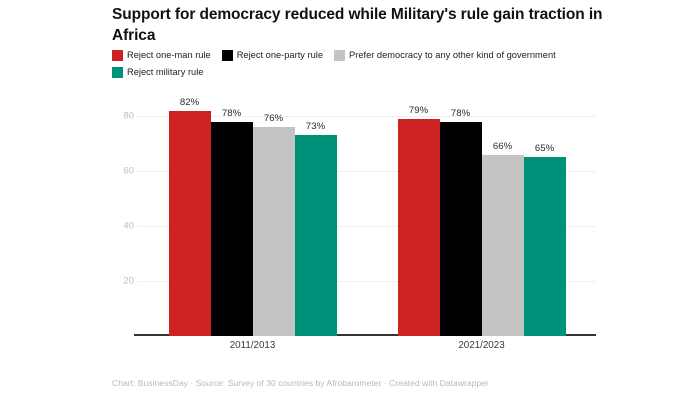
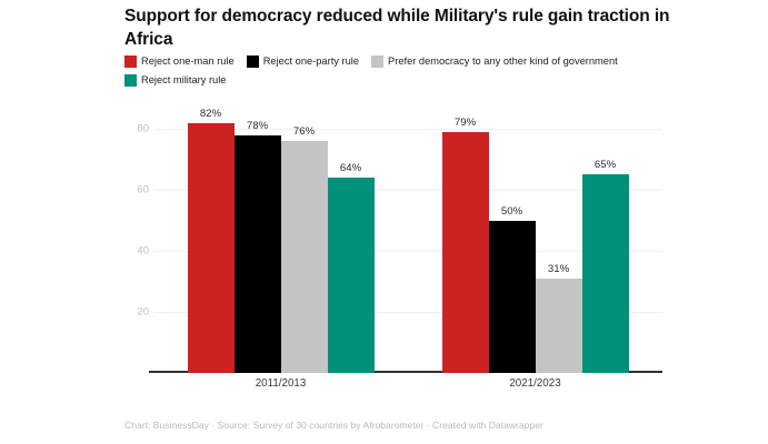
Reject military rule/2011/2013: 73% -> 64%
Reject one-party rule/2021/2023: 78% -> 50%
Prefer democracy to any other kind of government/2021/2023: 66% -> 31%
